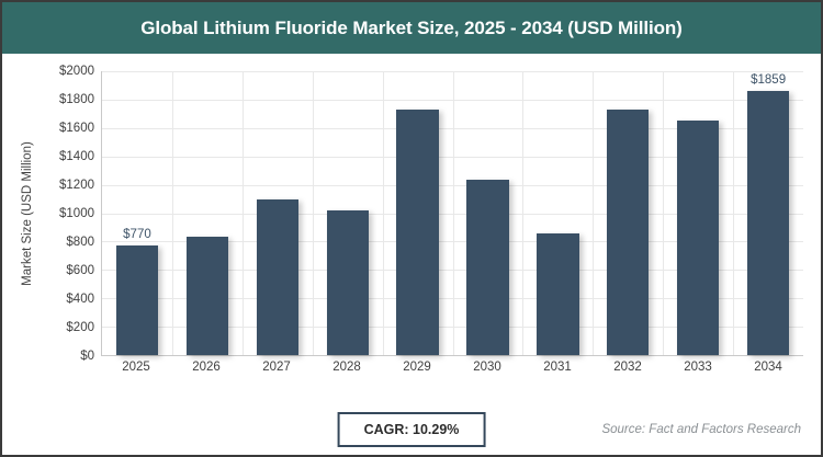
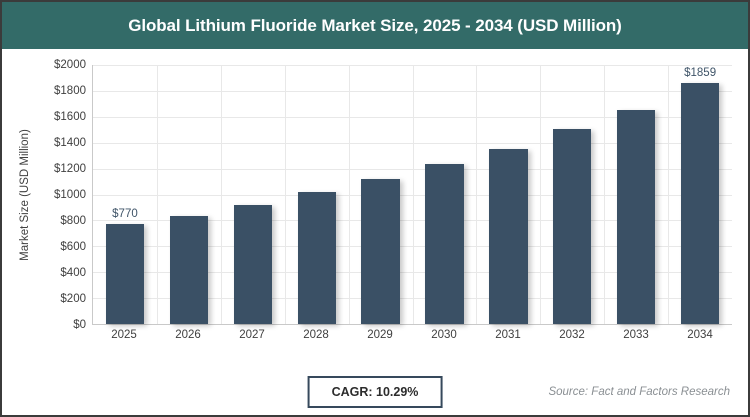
2027: $1100 -> $920
2029: $1730 -> $1120
2031: $860 -> $1350
2032: $1730 -> $1510
